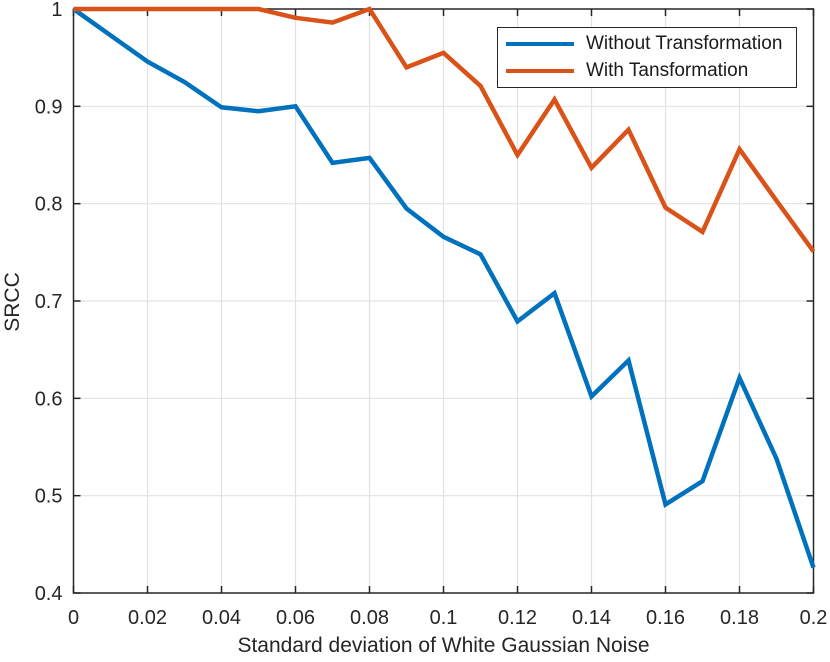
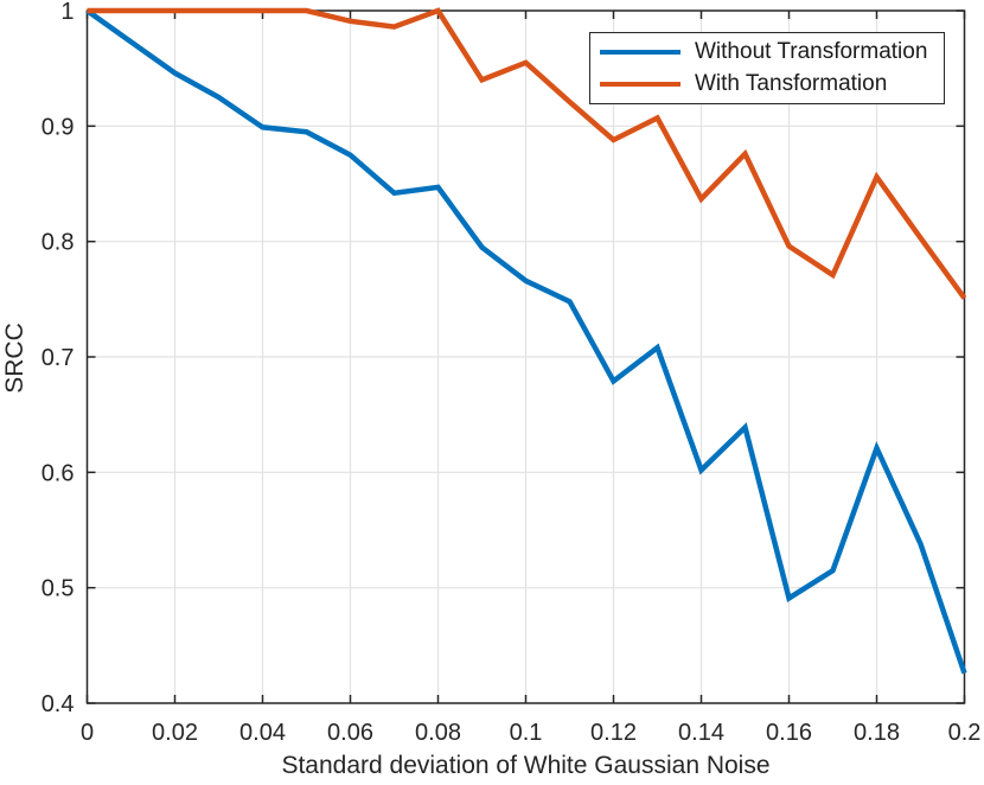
Without Transformation/0.06: 0.90 -> 0.88
With Tansformation/0.12: 0.85 -> 0.89
